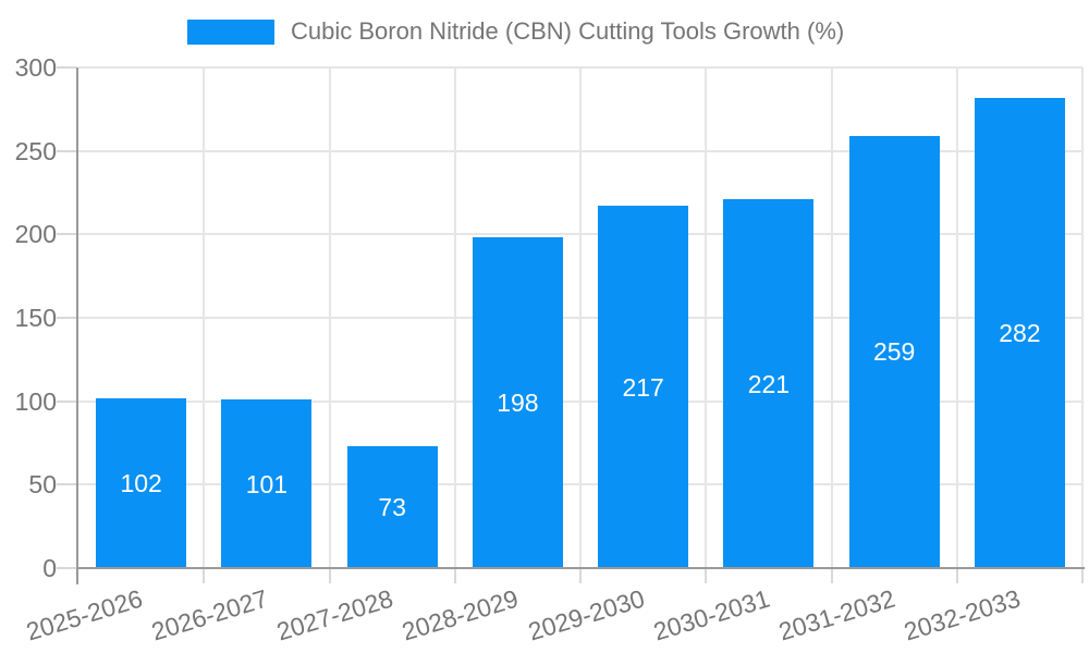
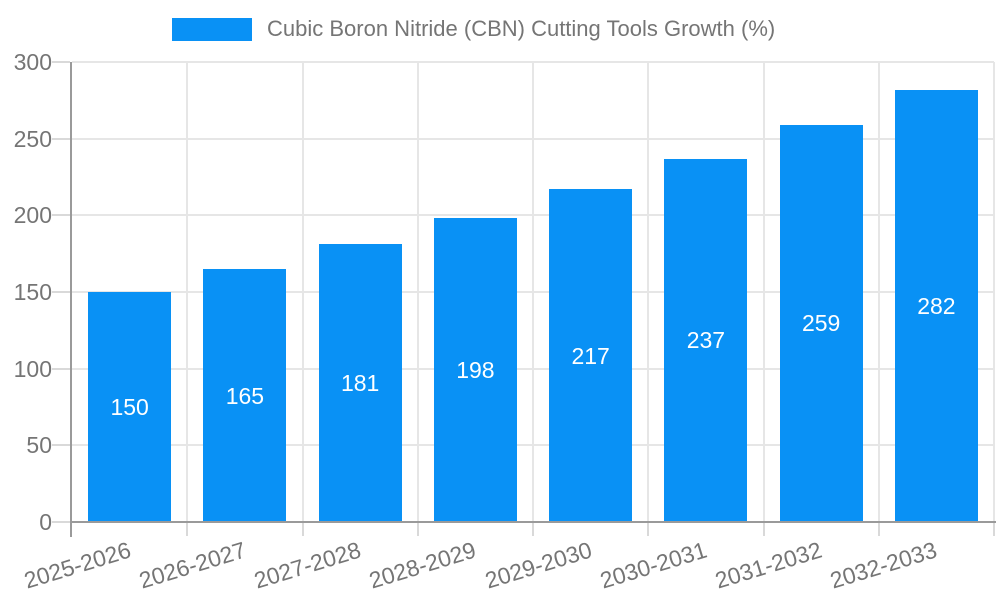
2025-2026: 102 -> 150
2026-2027: 101 -> 165
2027-2028: 73 -> 181
2030-2031: 221 -> 237
